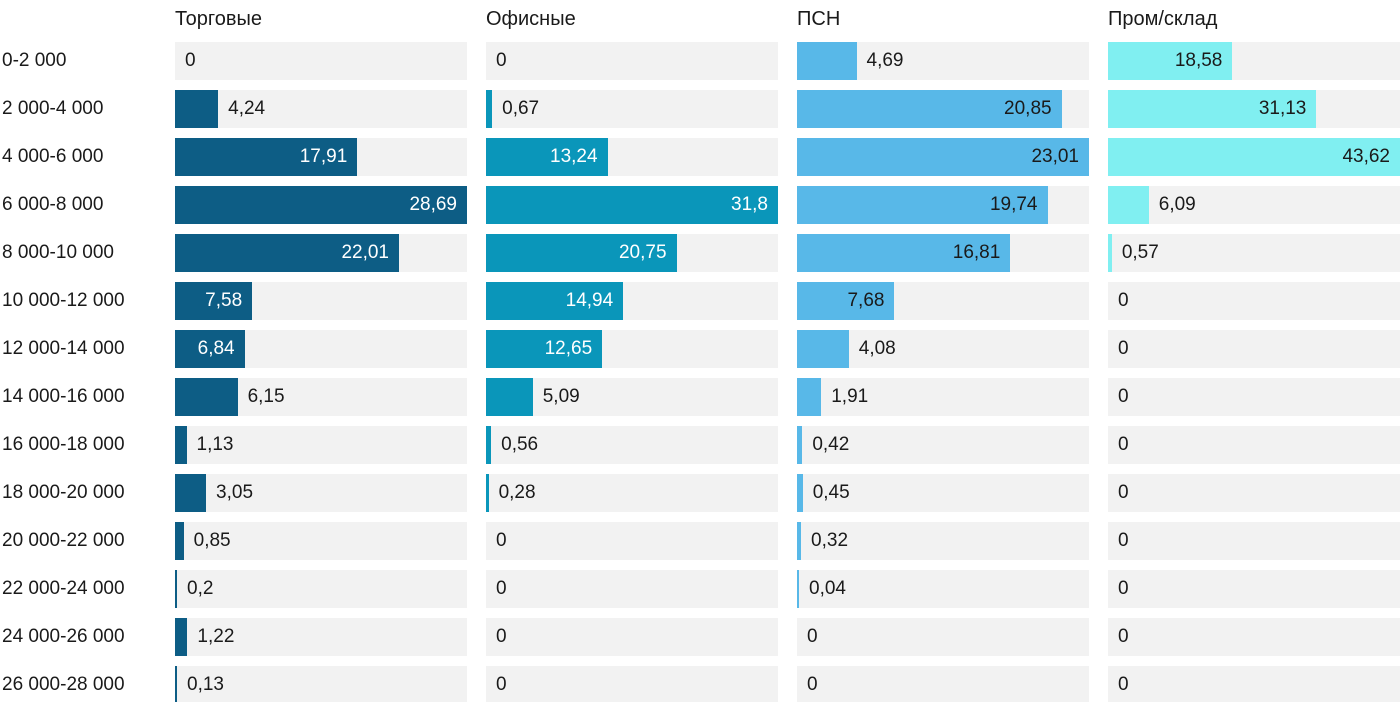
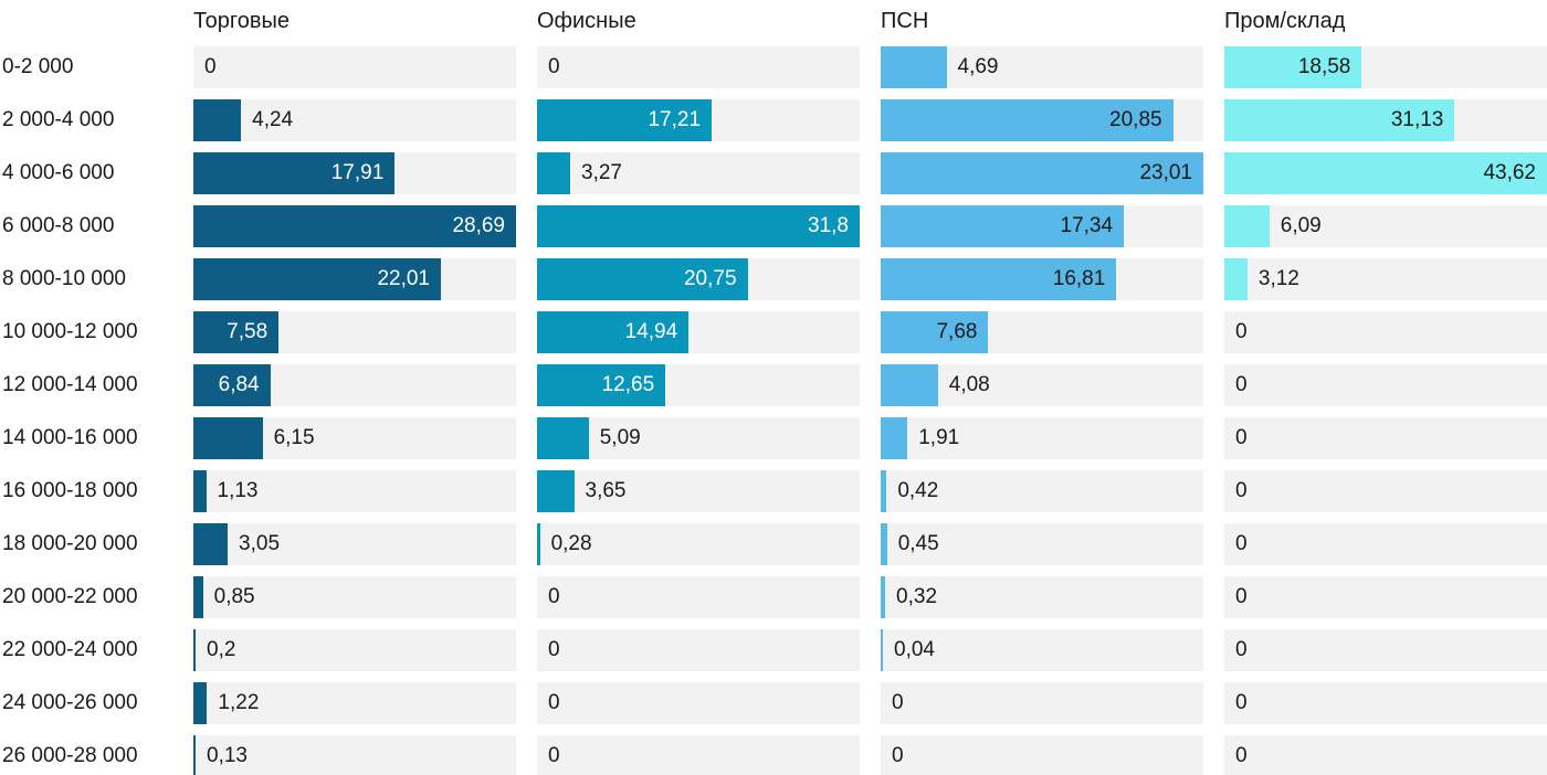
Офисные/2 000-4 000: 0,67 -> 17,21
Офисные/4 000-6 000: 13,24 -> 3,27
ПСН/6 000-8 000: 19,74 -> 17,34
Пром/склад/8 000-10 000: 0,57 -> 3,12
Офисные/16 000-18 000: 0,56 -> 3,65
